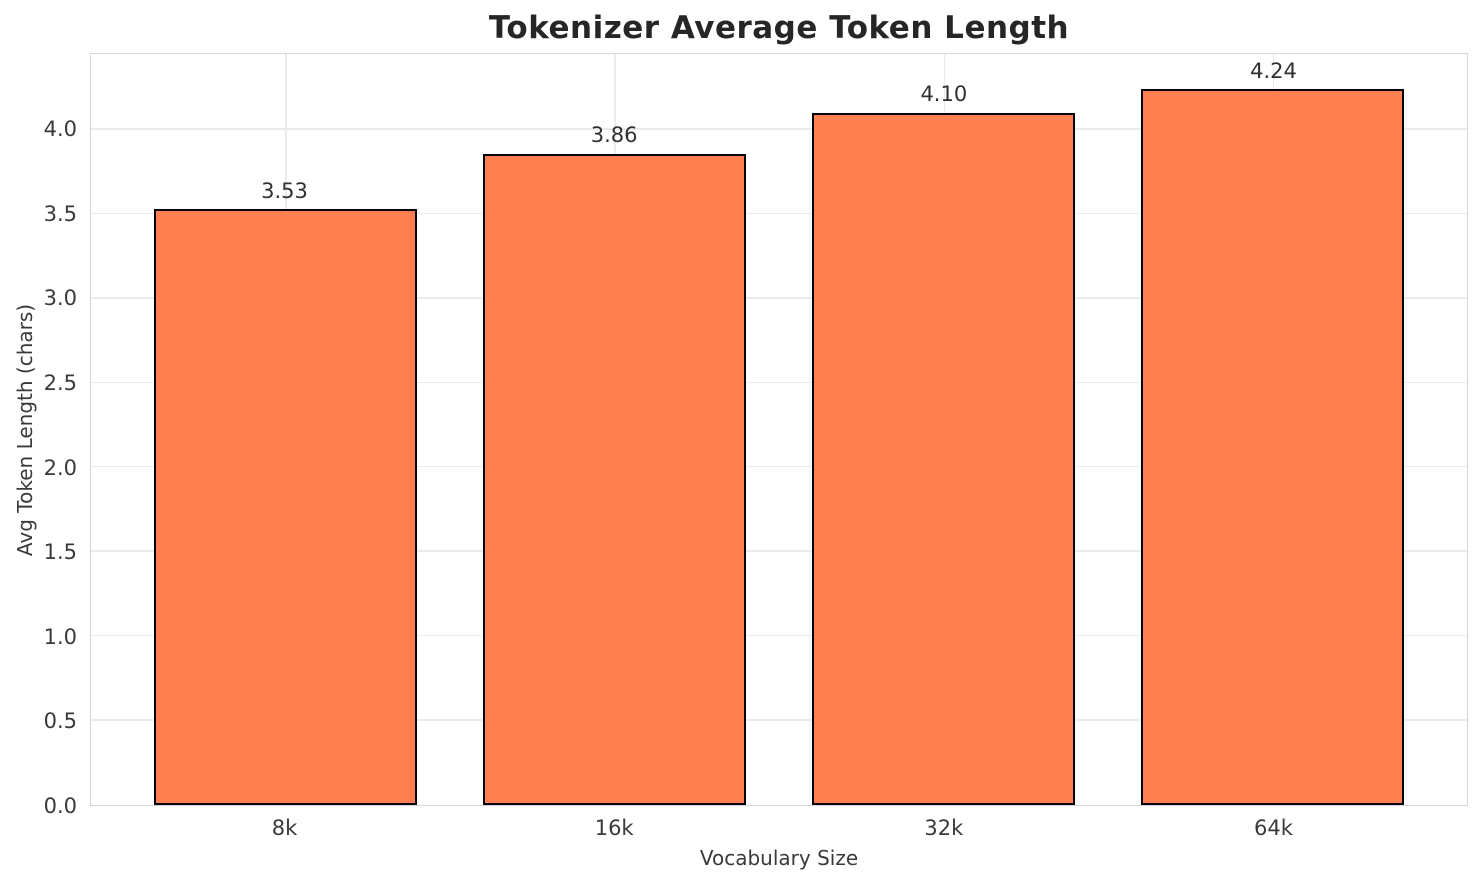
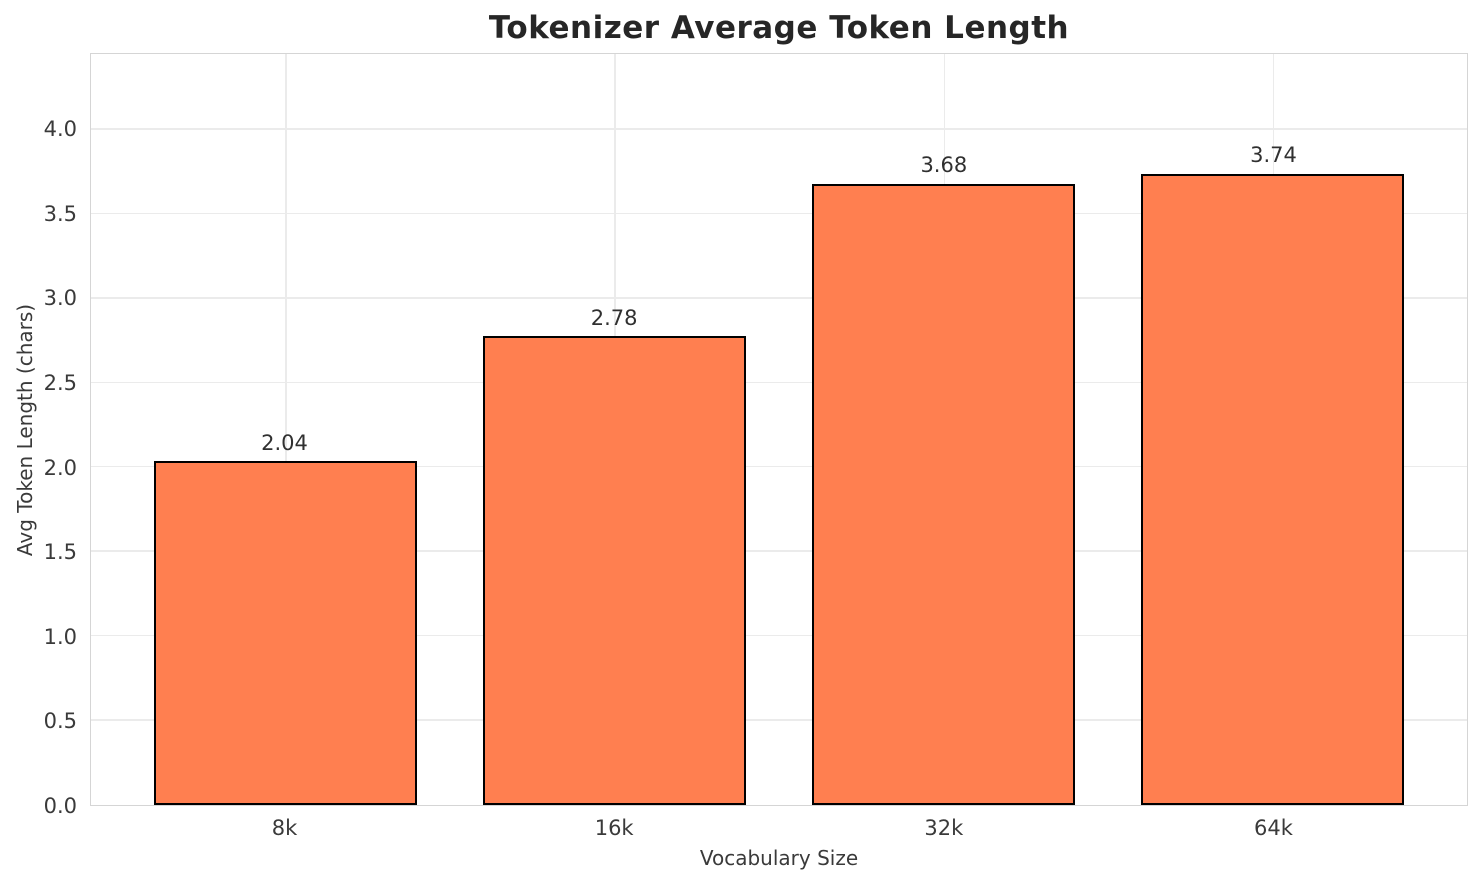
8k: 3.53 -> 2.04
16k: 3.86 -> 2.78
32k: 4.10 -> 3.68
64k: 4.24 -> 3.74
